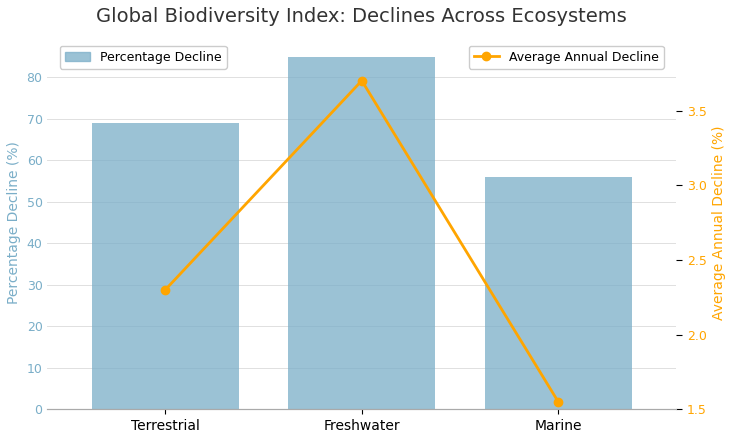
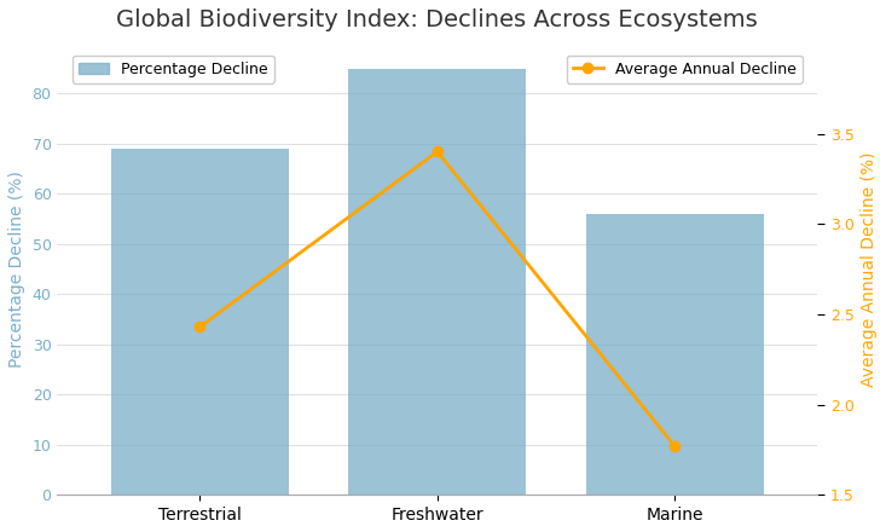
Average Annual Decline/Terrestrial: 2.30 -> 2.43
Average Annual Decline/Freshwater: 3.70 -> 3.40
Average Annual Decline/Marine: 1.55 -> 1.77
